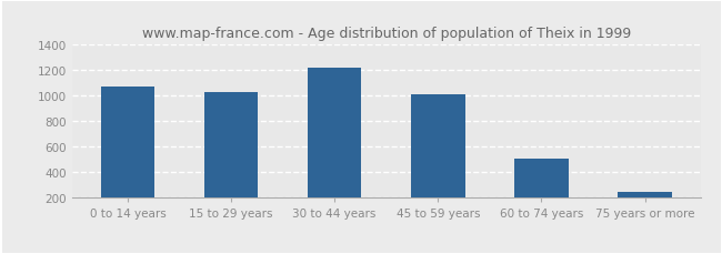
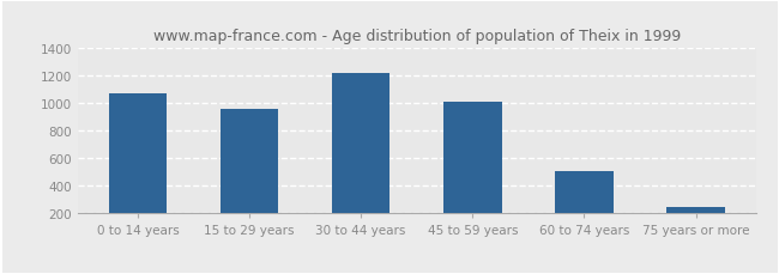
15 to 29 years: 1030 -> 960
